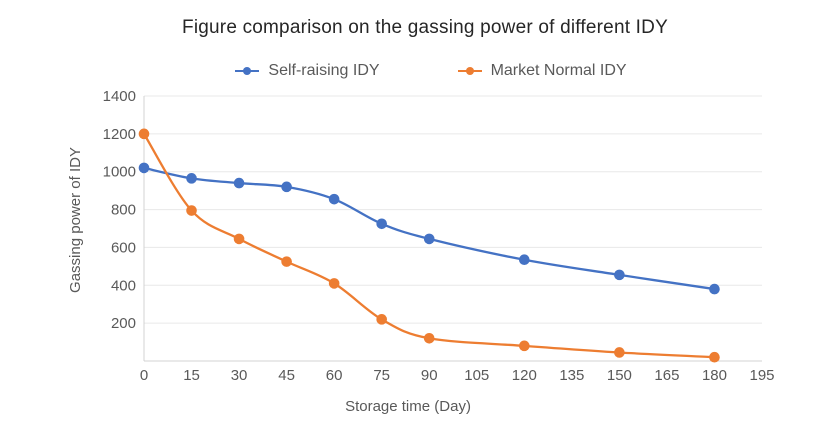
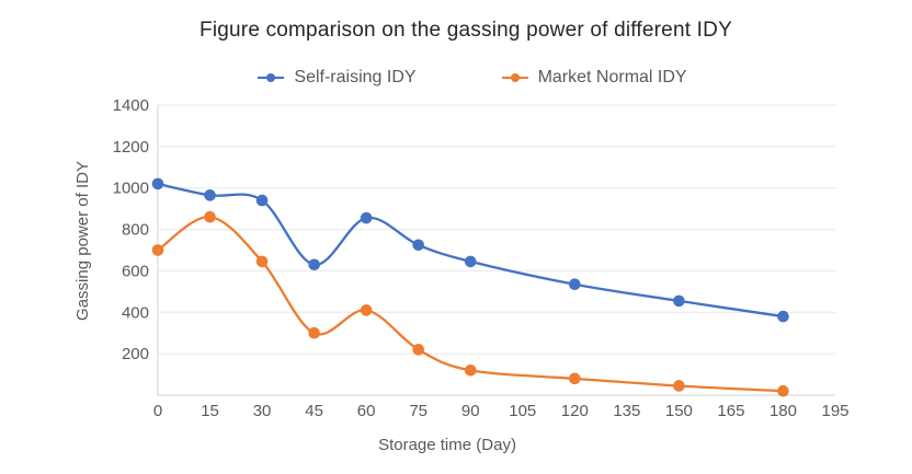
Market Normal IDY/0: 1200 -> 700
Market Normal IDY/15: 800 -> 860
Self-raising IDY/45: 920 -> 630
Market Normal IDY/45: 520 -> 300
